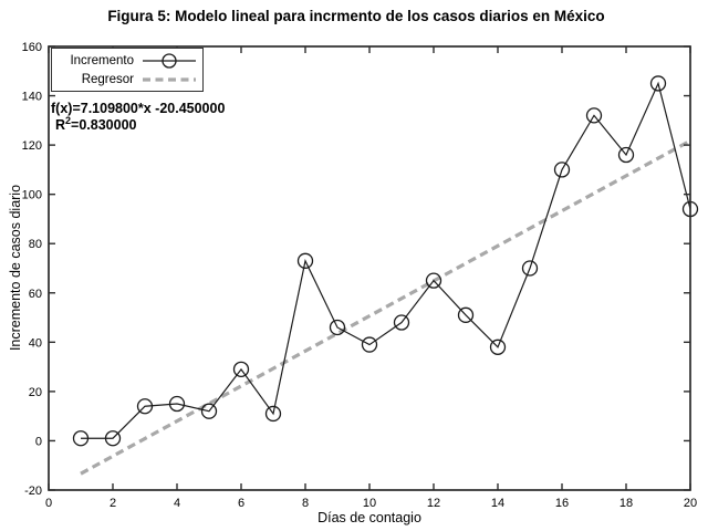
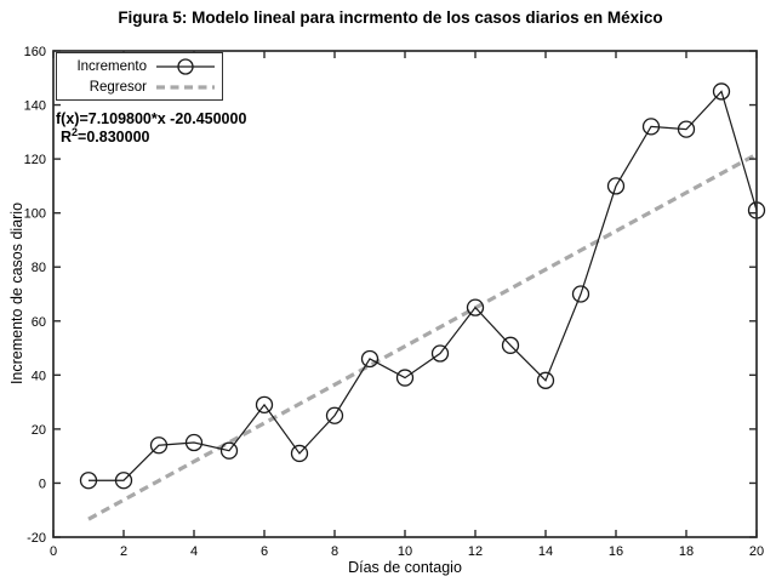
8: 73 -> 25
18: 116 -> 131
20: 94 -> 101
